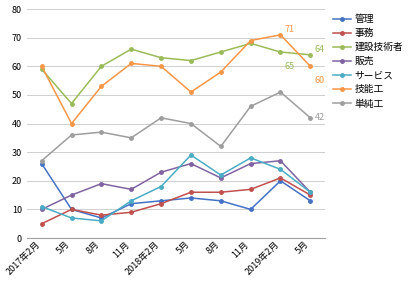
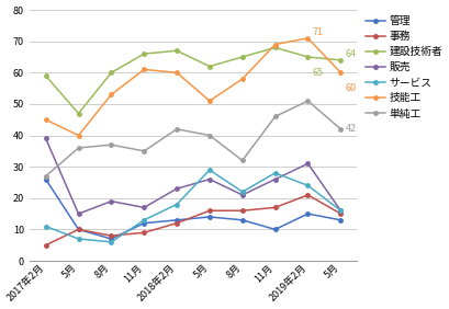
販売/2017年2月: 10 -> 39
技能工/2017年2月: 60 -> 45
建設技術者/2018年2月: 63 -> 67
管理/2019年2月: 20 -> 15
販売/2019年2月: 27 -> 31
